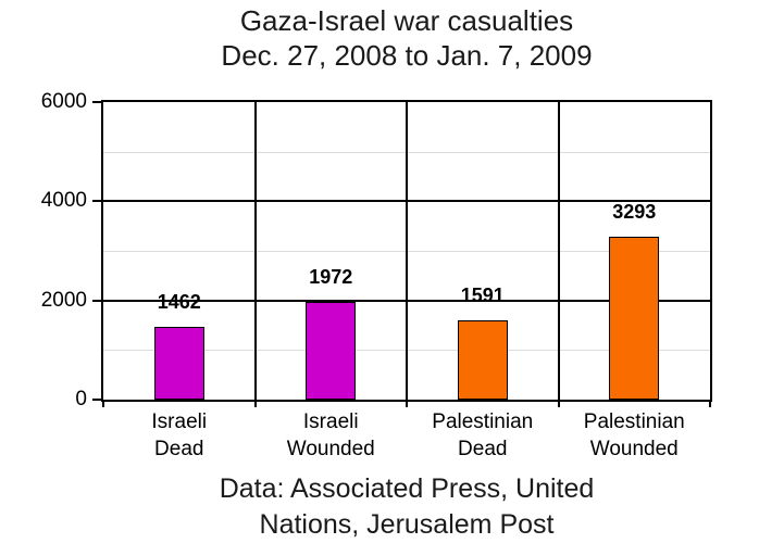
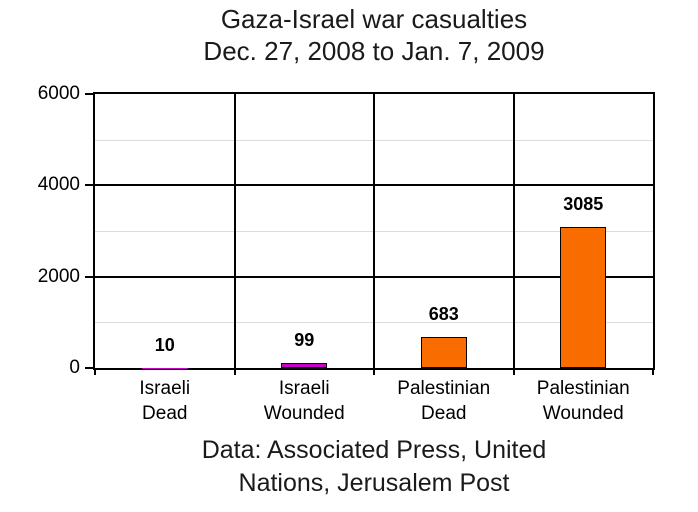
Israeli Dead: 1462 -> 10
Israeli Wounded: 1972 -> 99
Palestinian Dead: 1591 -> 683
Palestinian Wounded: 3293 -> 3085
